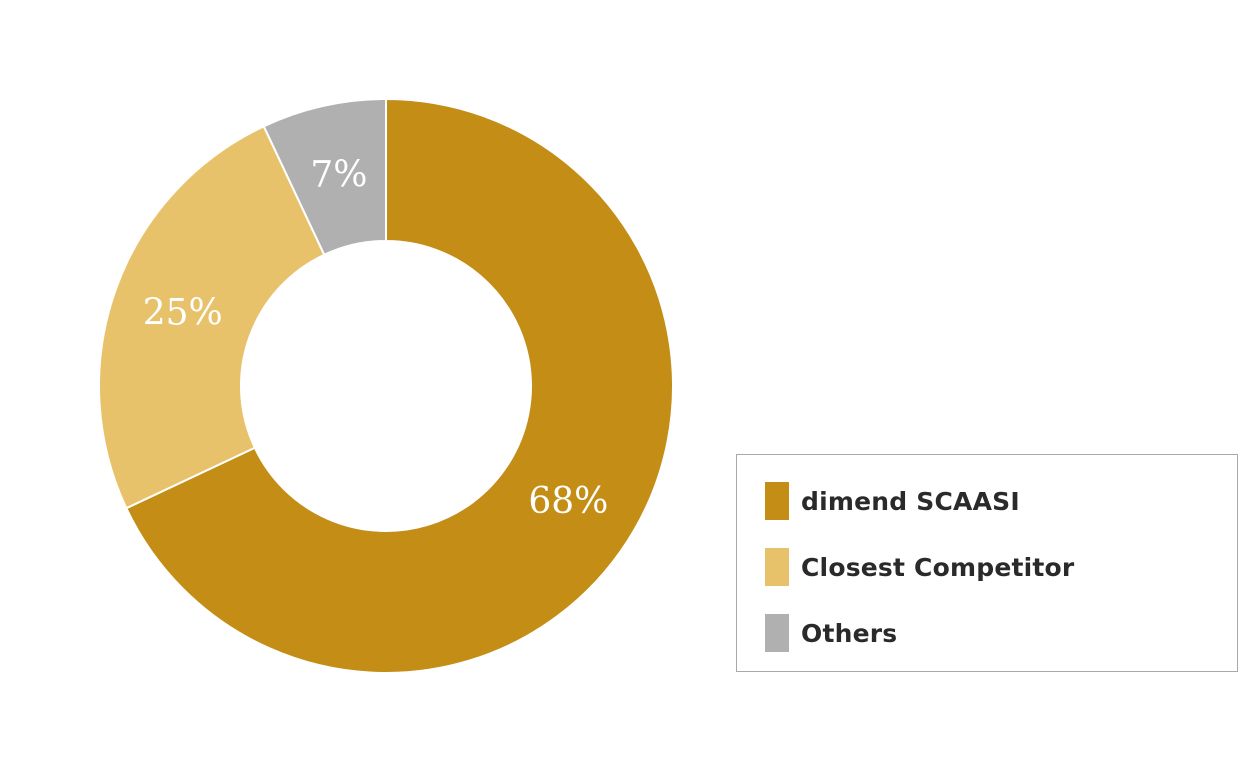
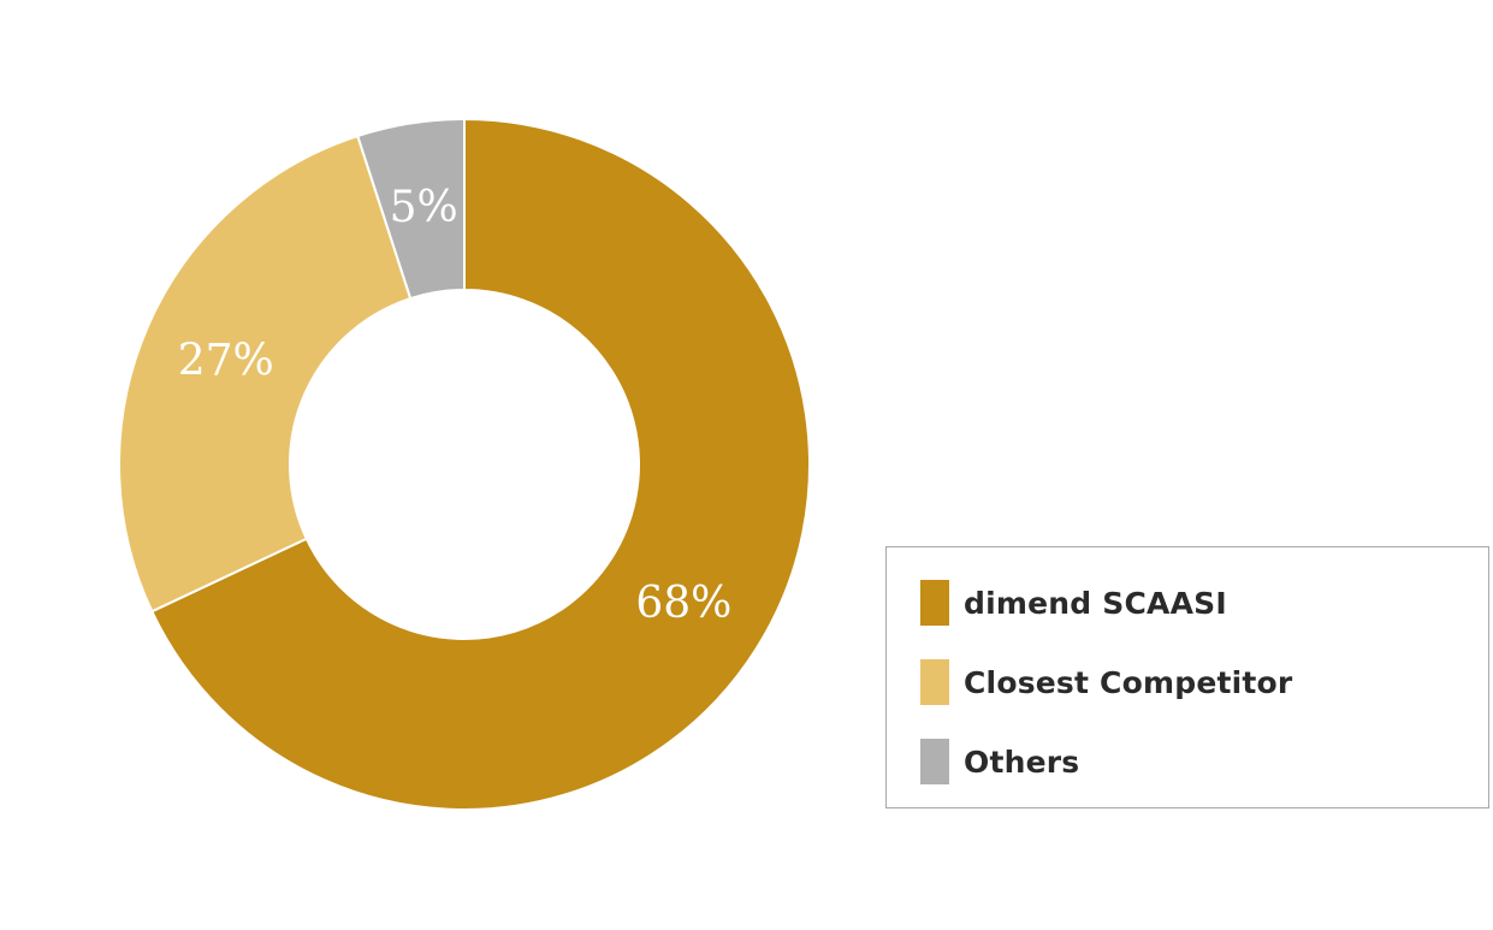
Closest Competitor: 25% -> 27%
Others: 7% -> 5%
